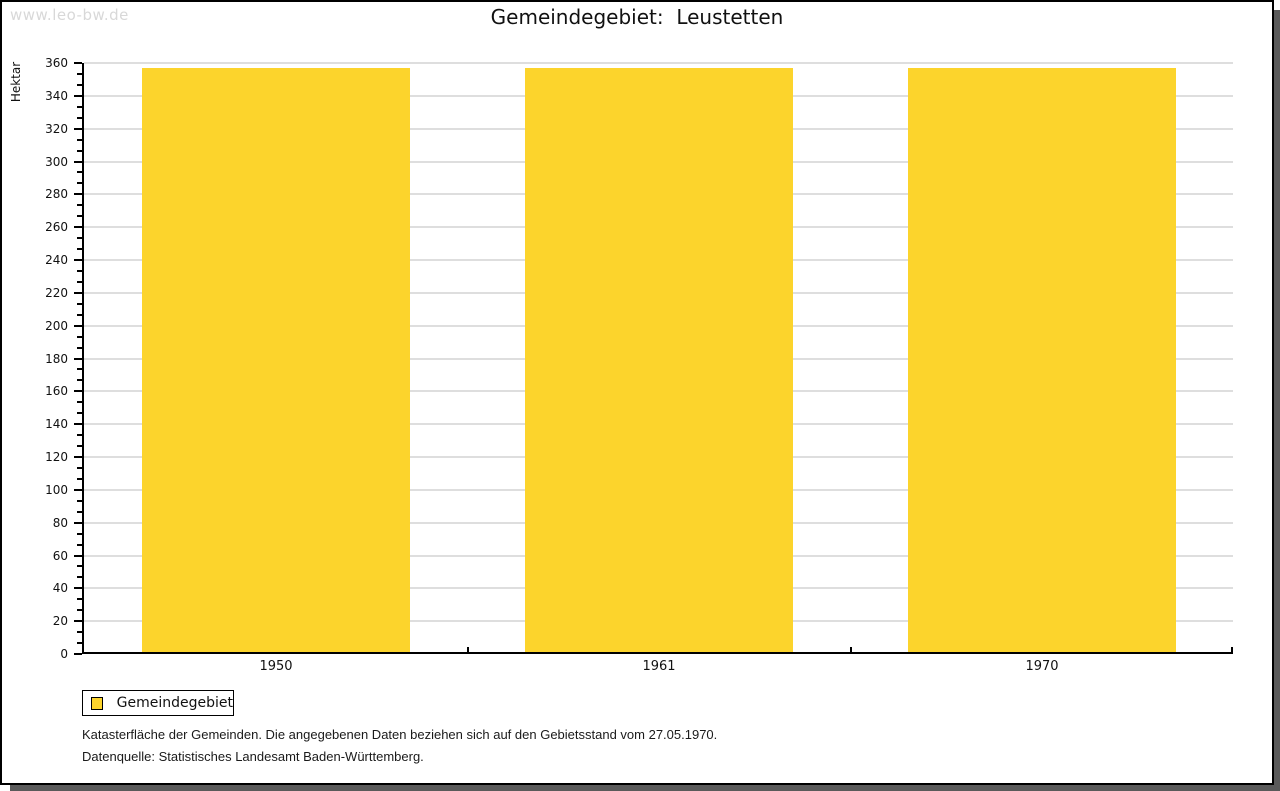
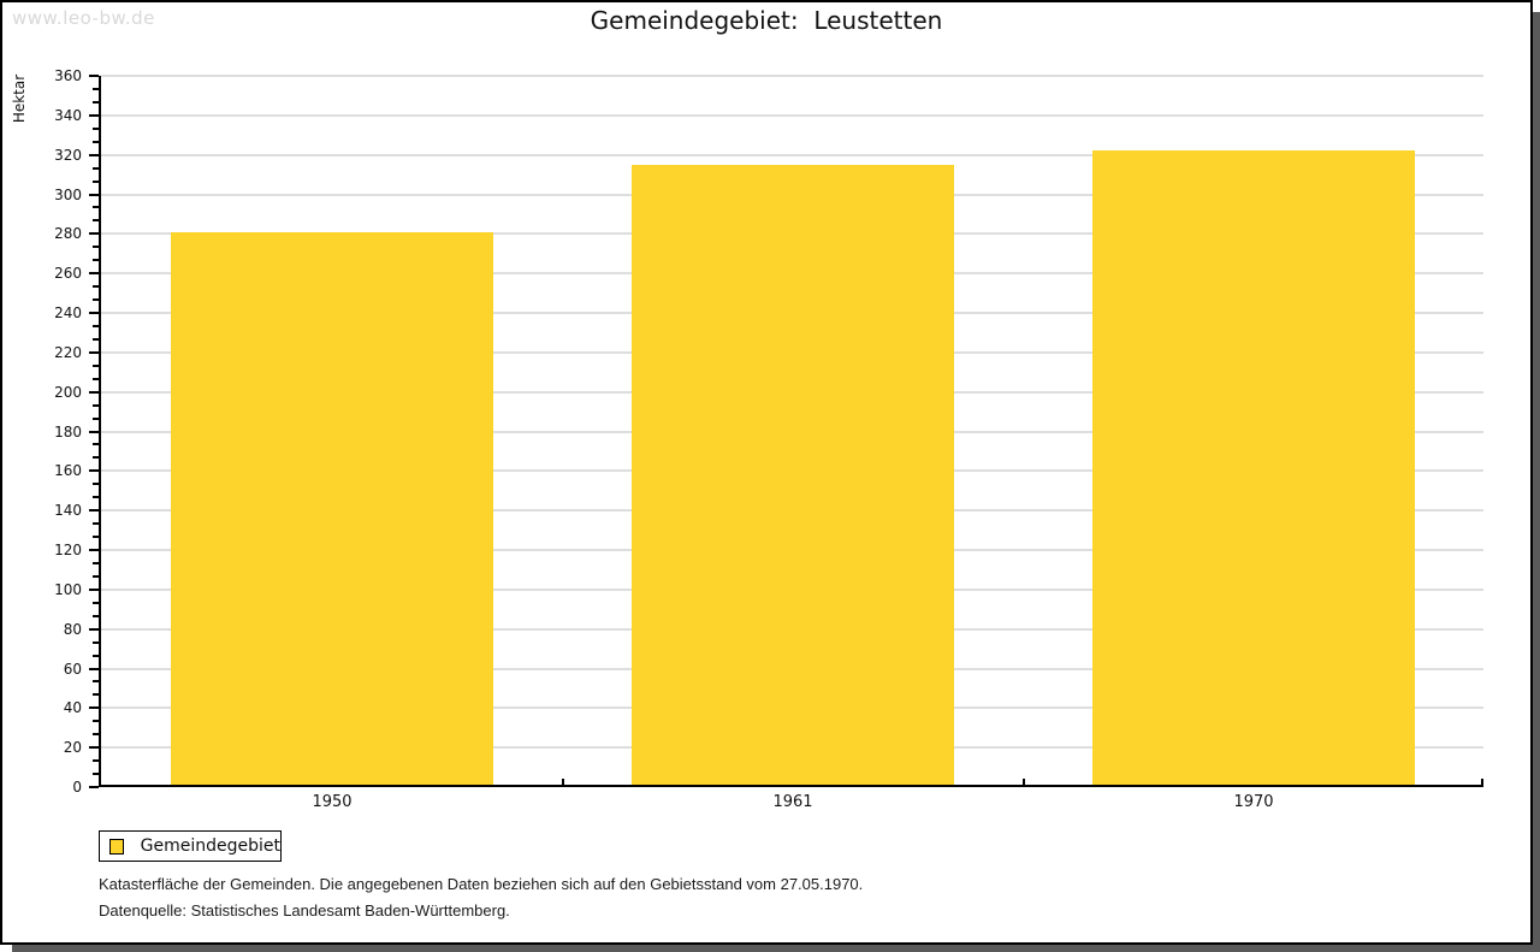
1950: 357 -> 281
1961: 357 -> 315
1970: 357 -> 322
